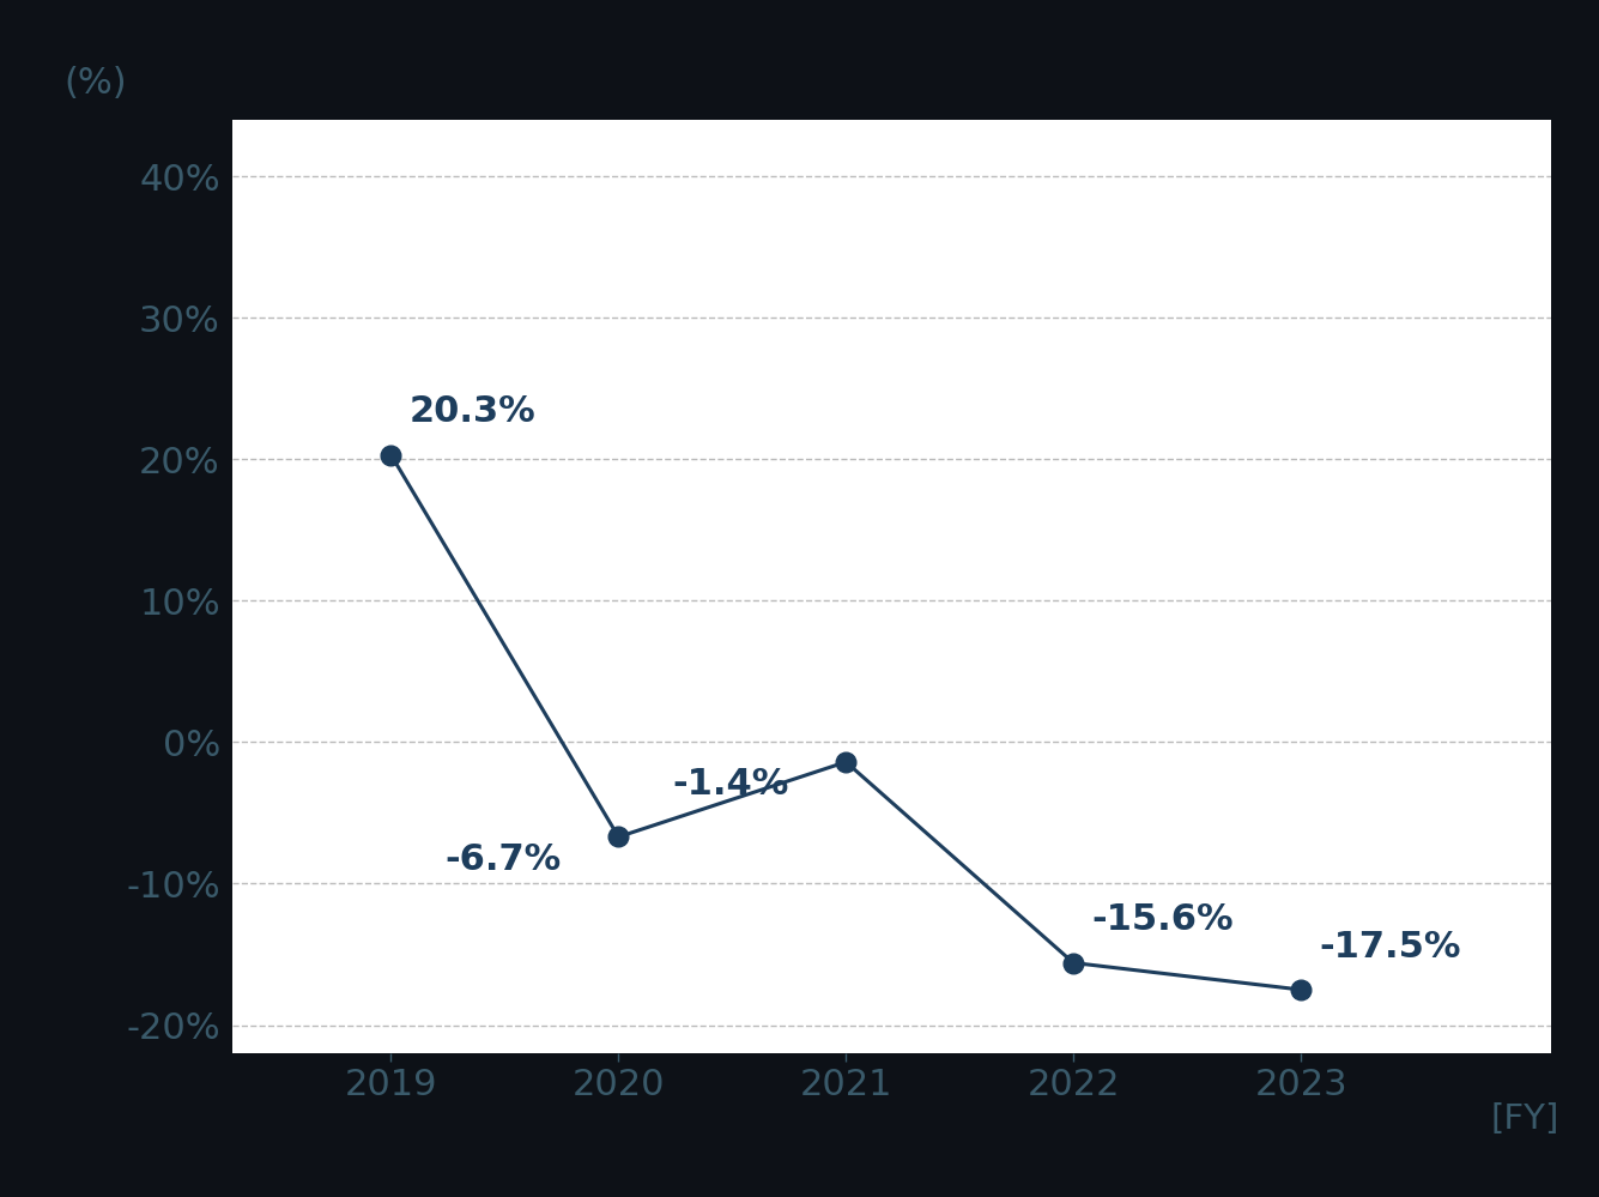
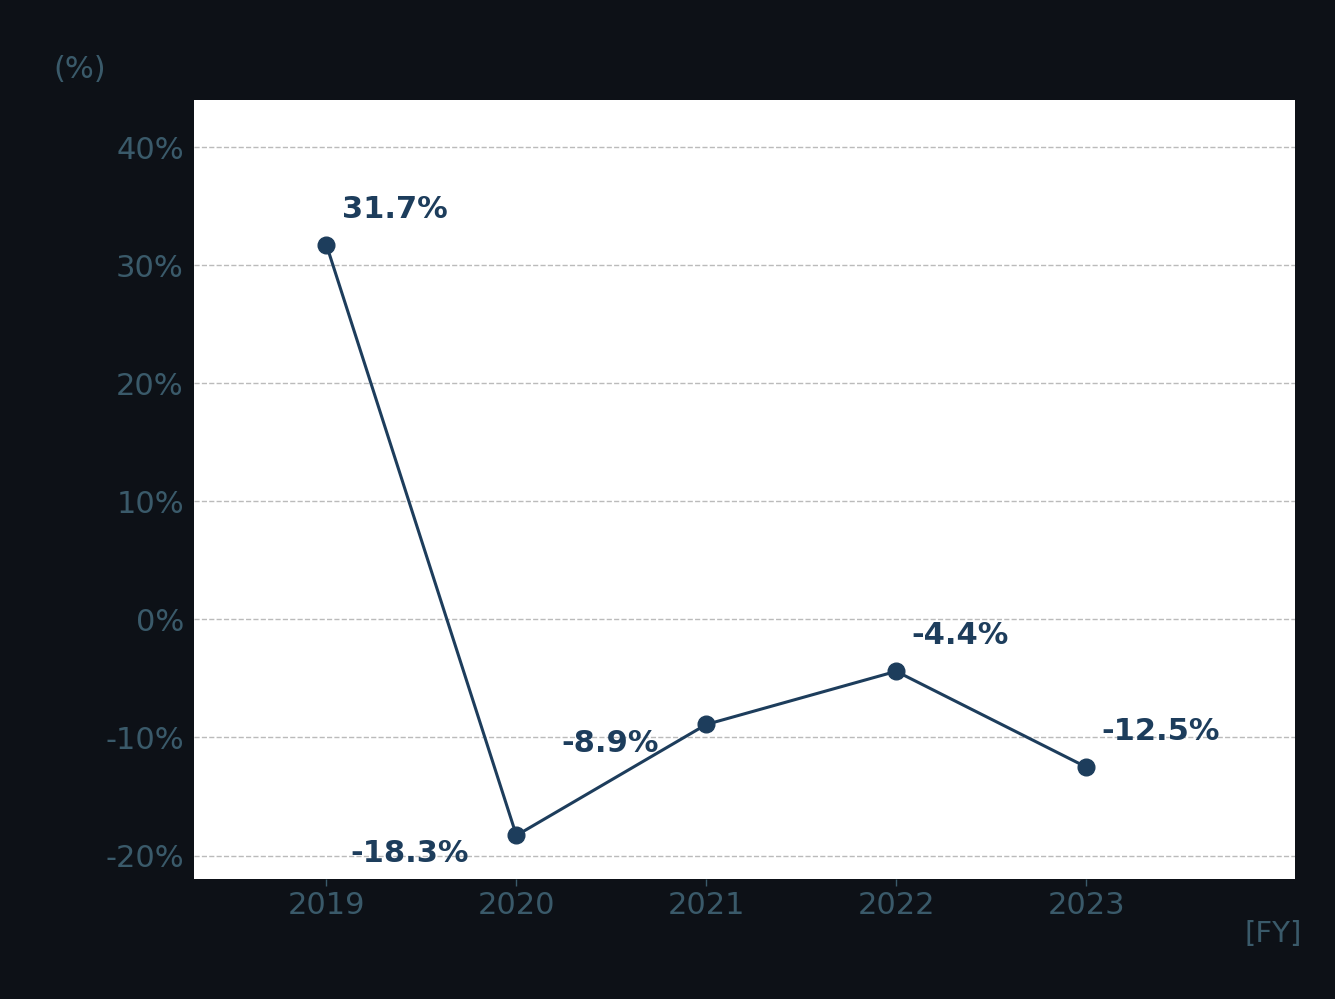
2019: 20.3% -> 31.7%
2020: -6.7% -> -18.3%
2021: -1.4% -> -8.9%
2022: -15.6% -> -4.4%
2023: -17.5% -> -12.5%
